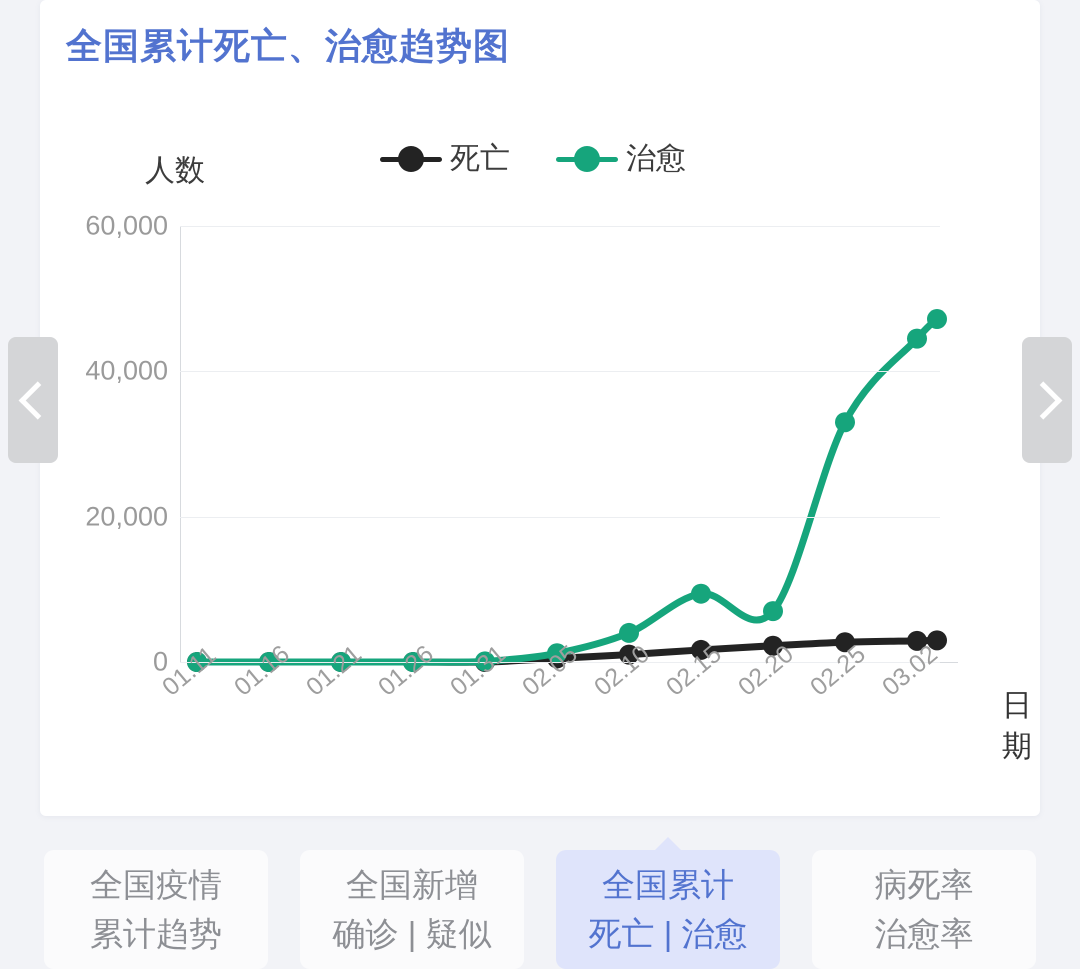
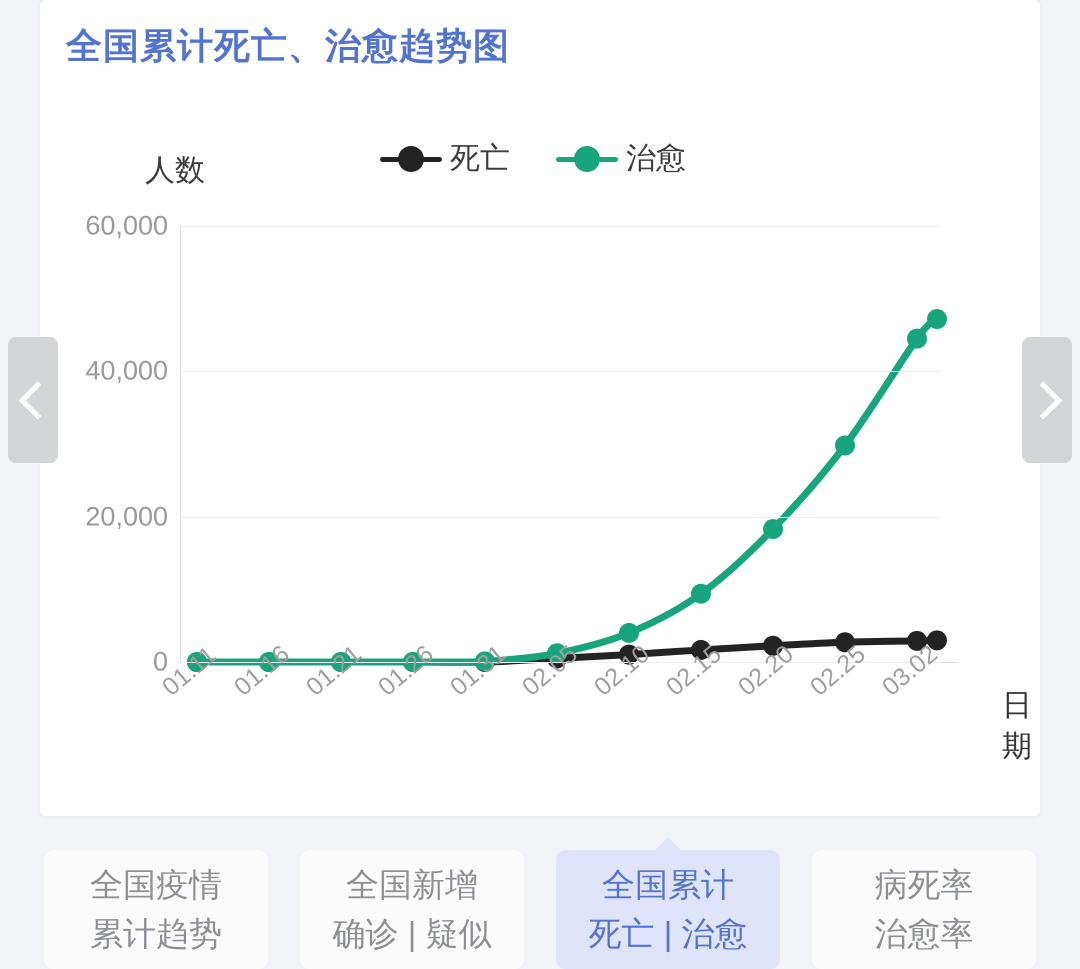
治愈/02.20: 7000 -> 18000
治愈/02.25: 33000 -> 30000
